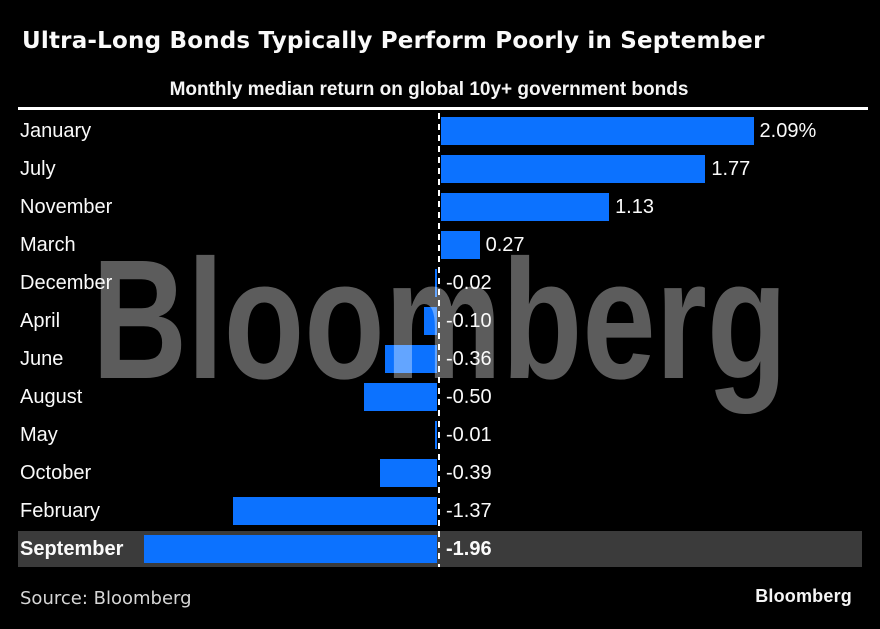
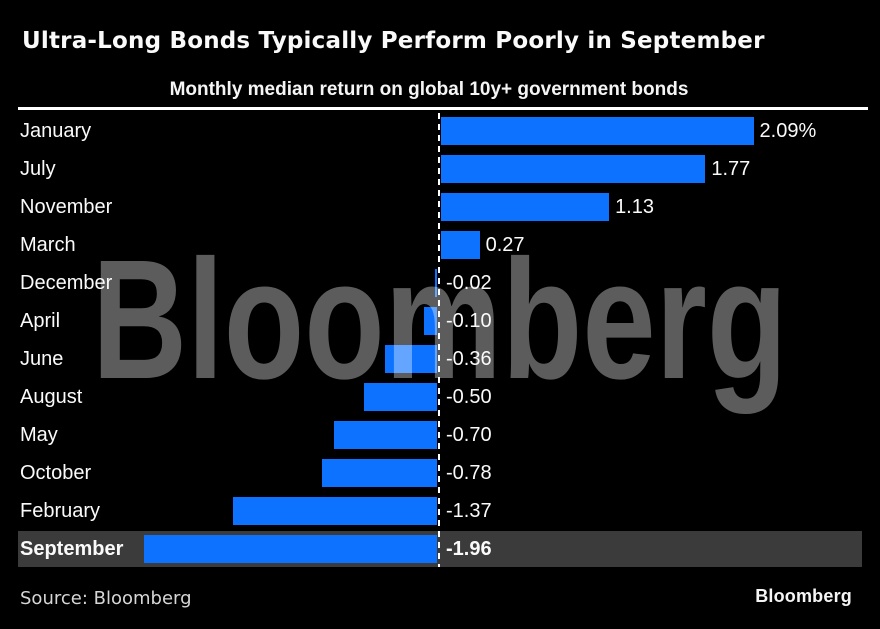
May: -0.01 -> -0.70
October: -0.39 -> -0.78
